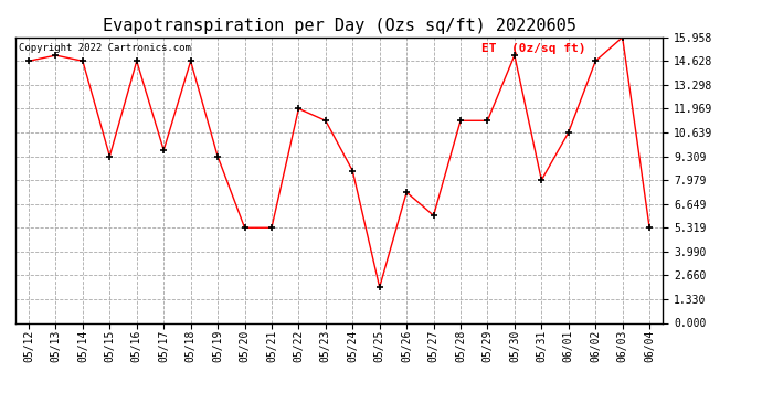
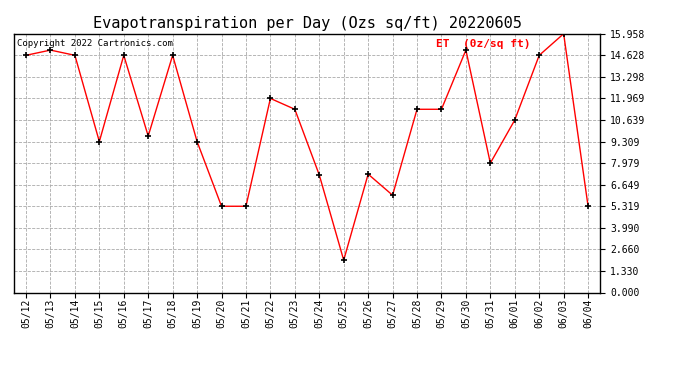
05/24: 8.5 -> 7.2
